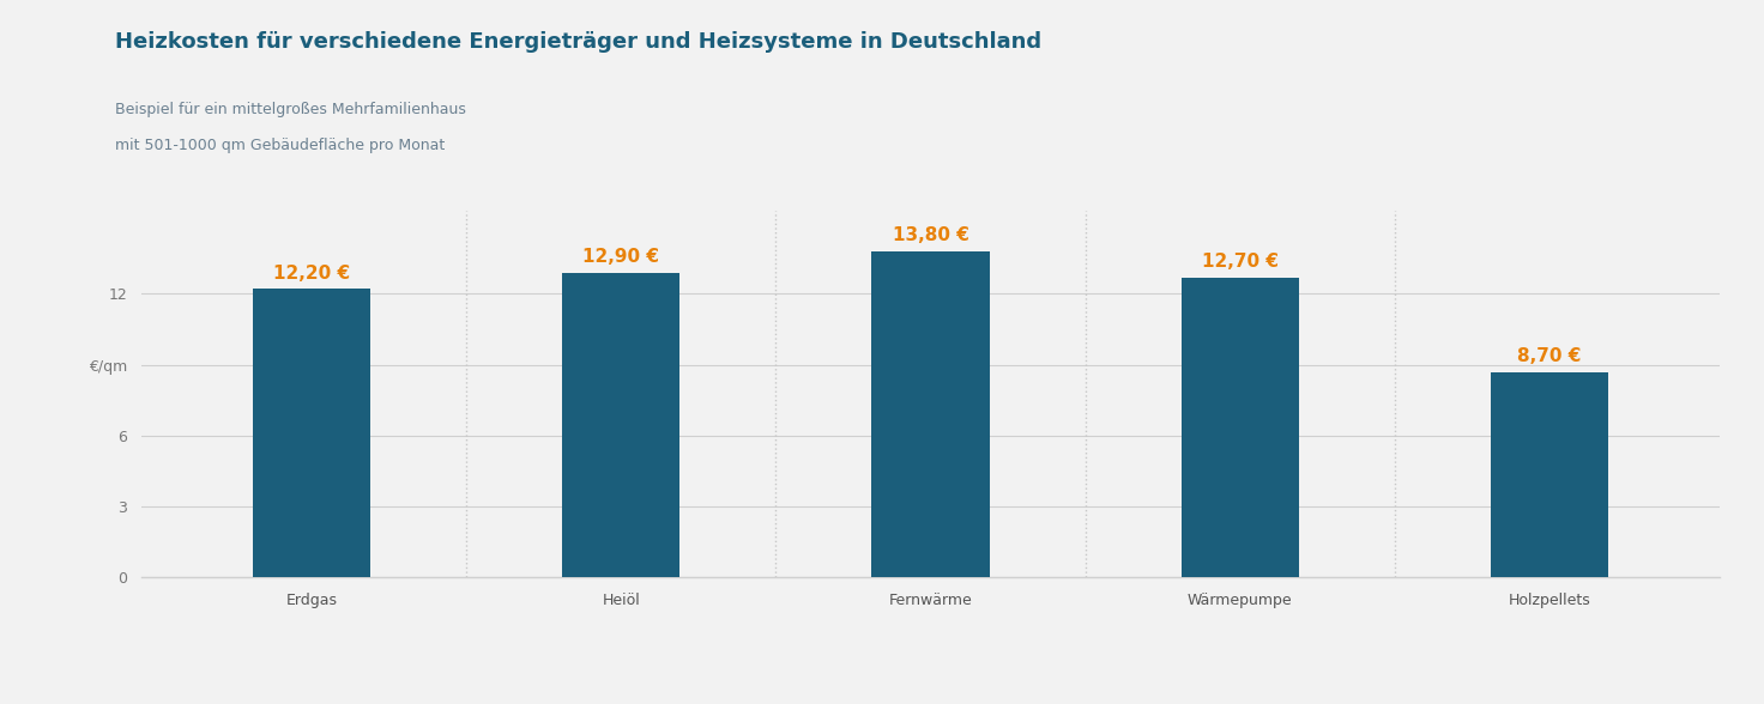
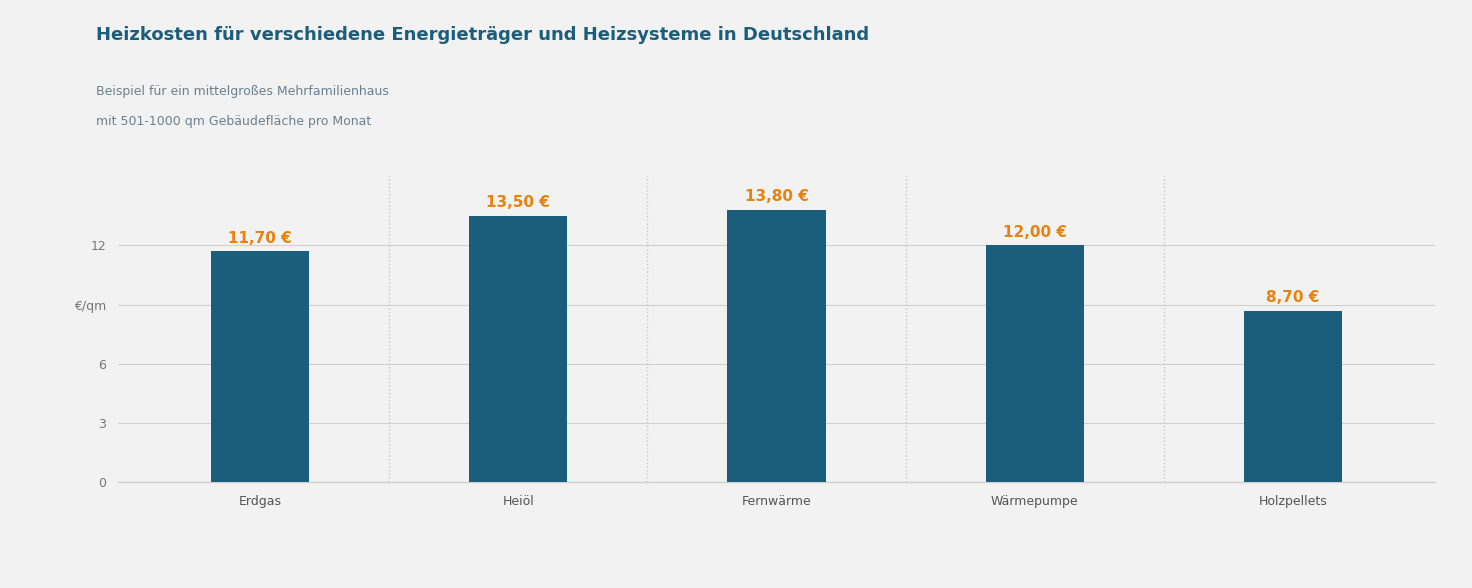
Erdgas: 12,20 -> 11,70
Heiöl: 12,90 -> 13,50
Wärmepumpe: 12,70 -> 12,00
